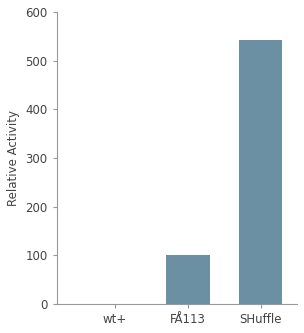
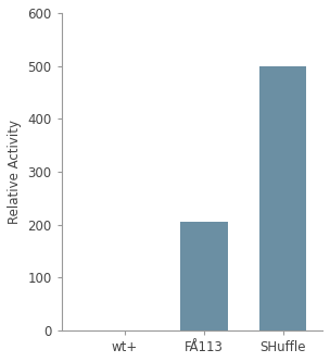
FÅ113: 101 -> 205
SHuffle: 543 -> 500
